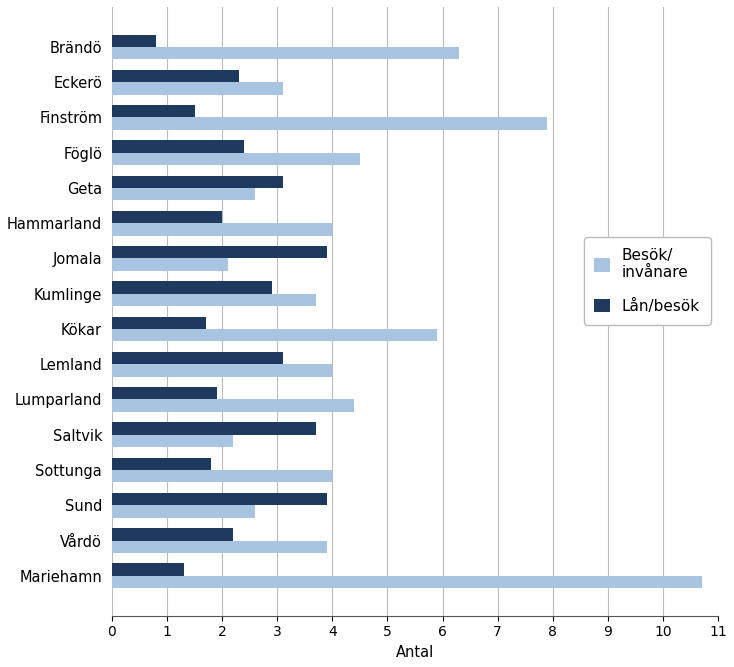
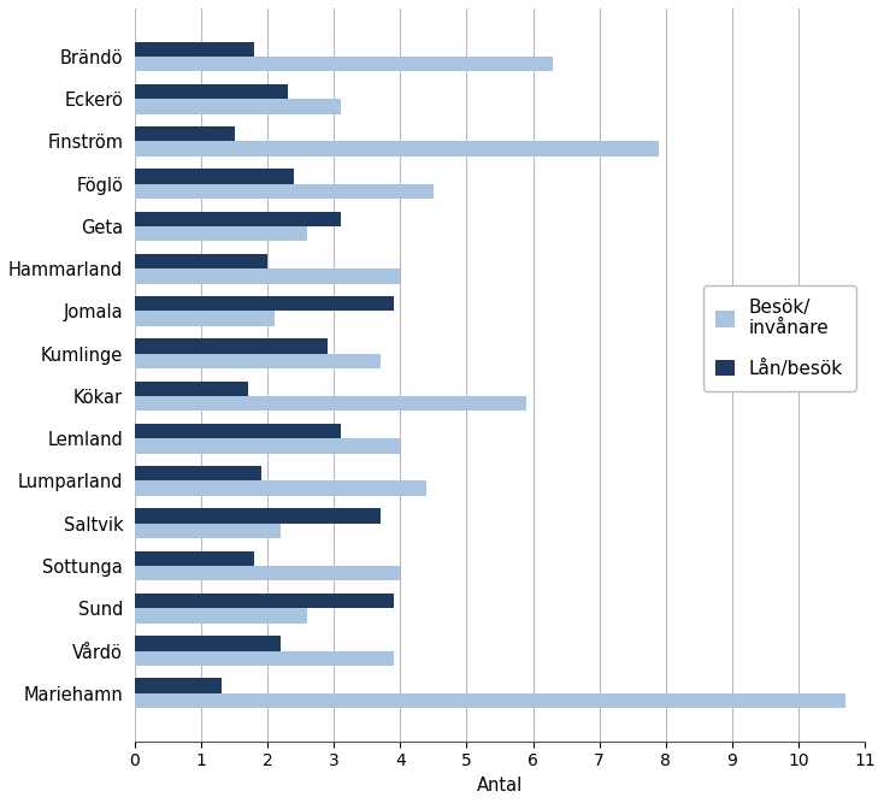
Lån/besök/Brändö: 0.8 -> 1.8
